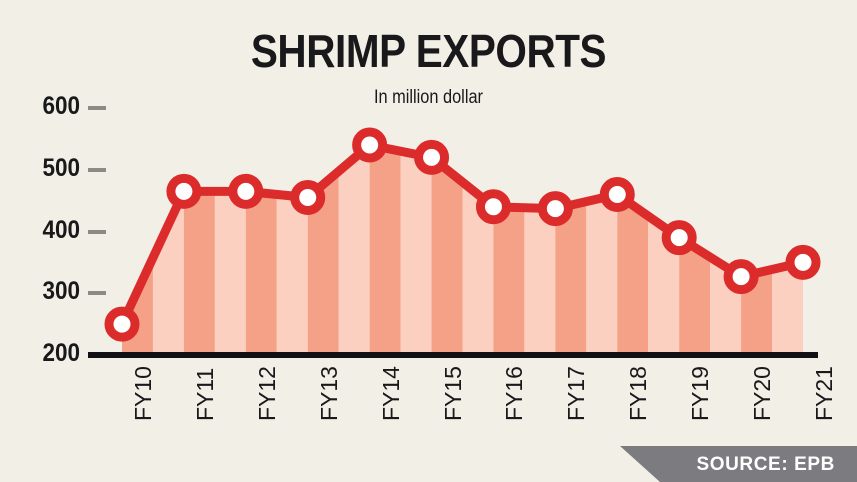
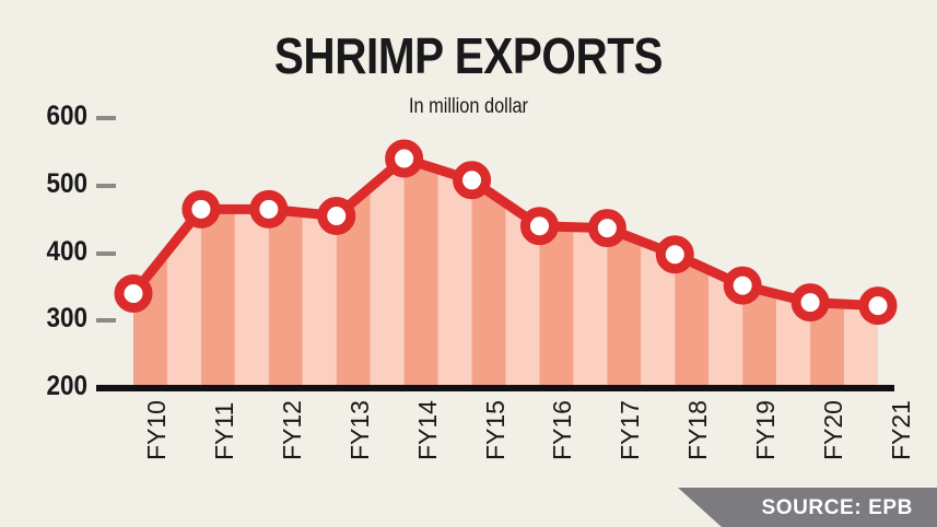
FY10: 250 -> 340
FY15: 520 -> 510
FY18: 460 -> 400
FY19: 390 -> 350
FY21: 350 -> 320
